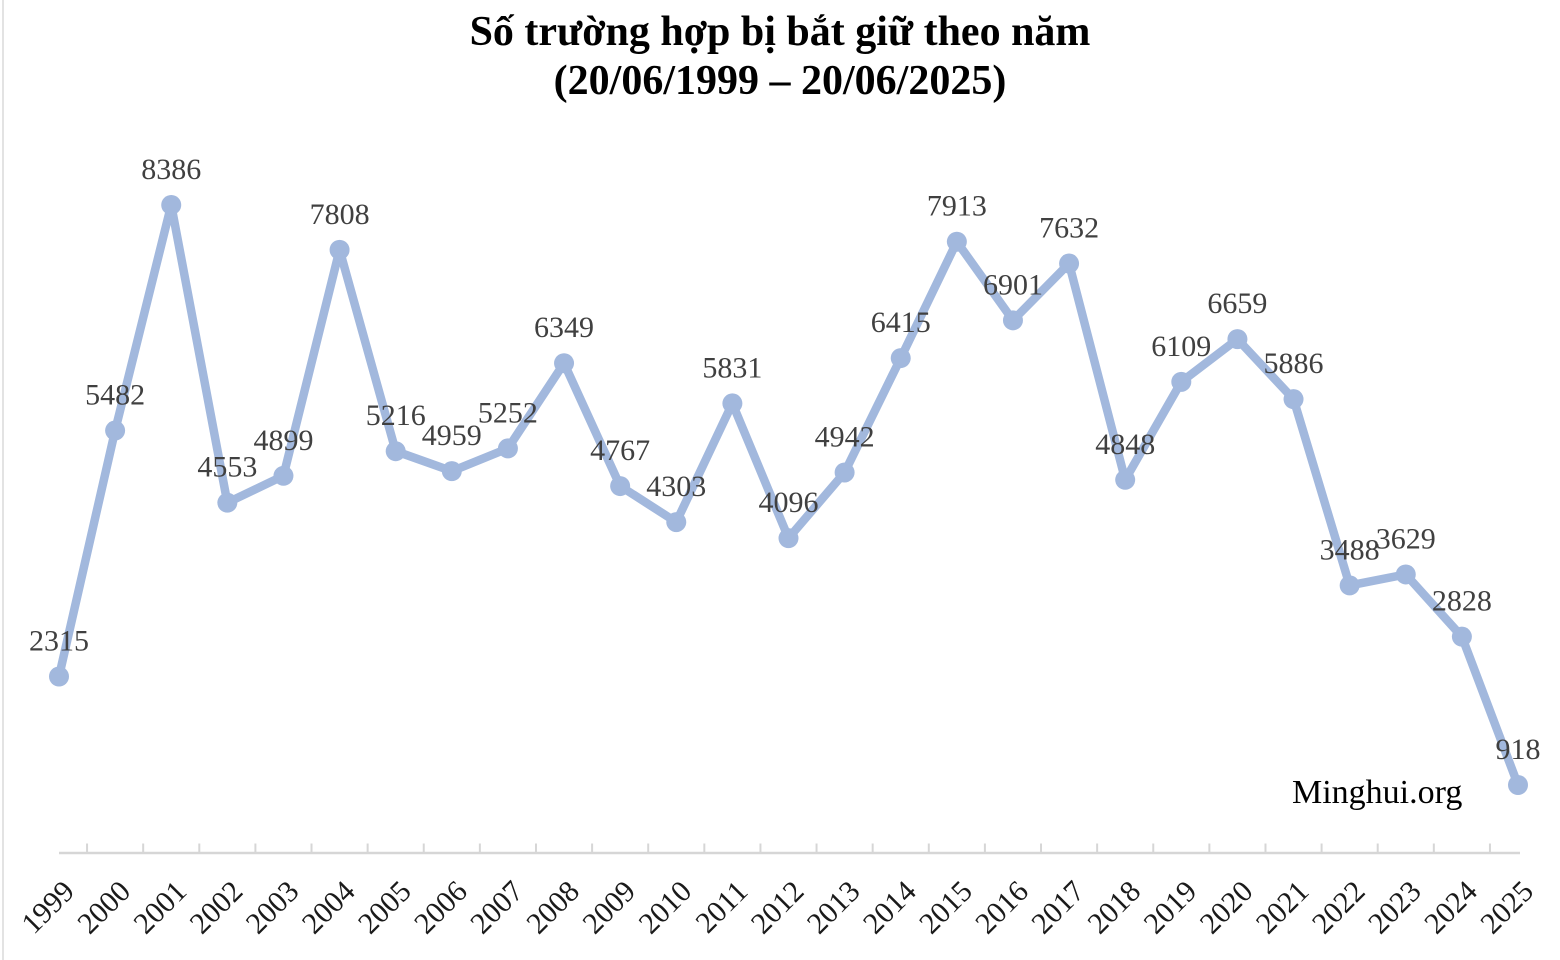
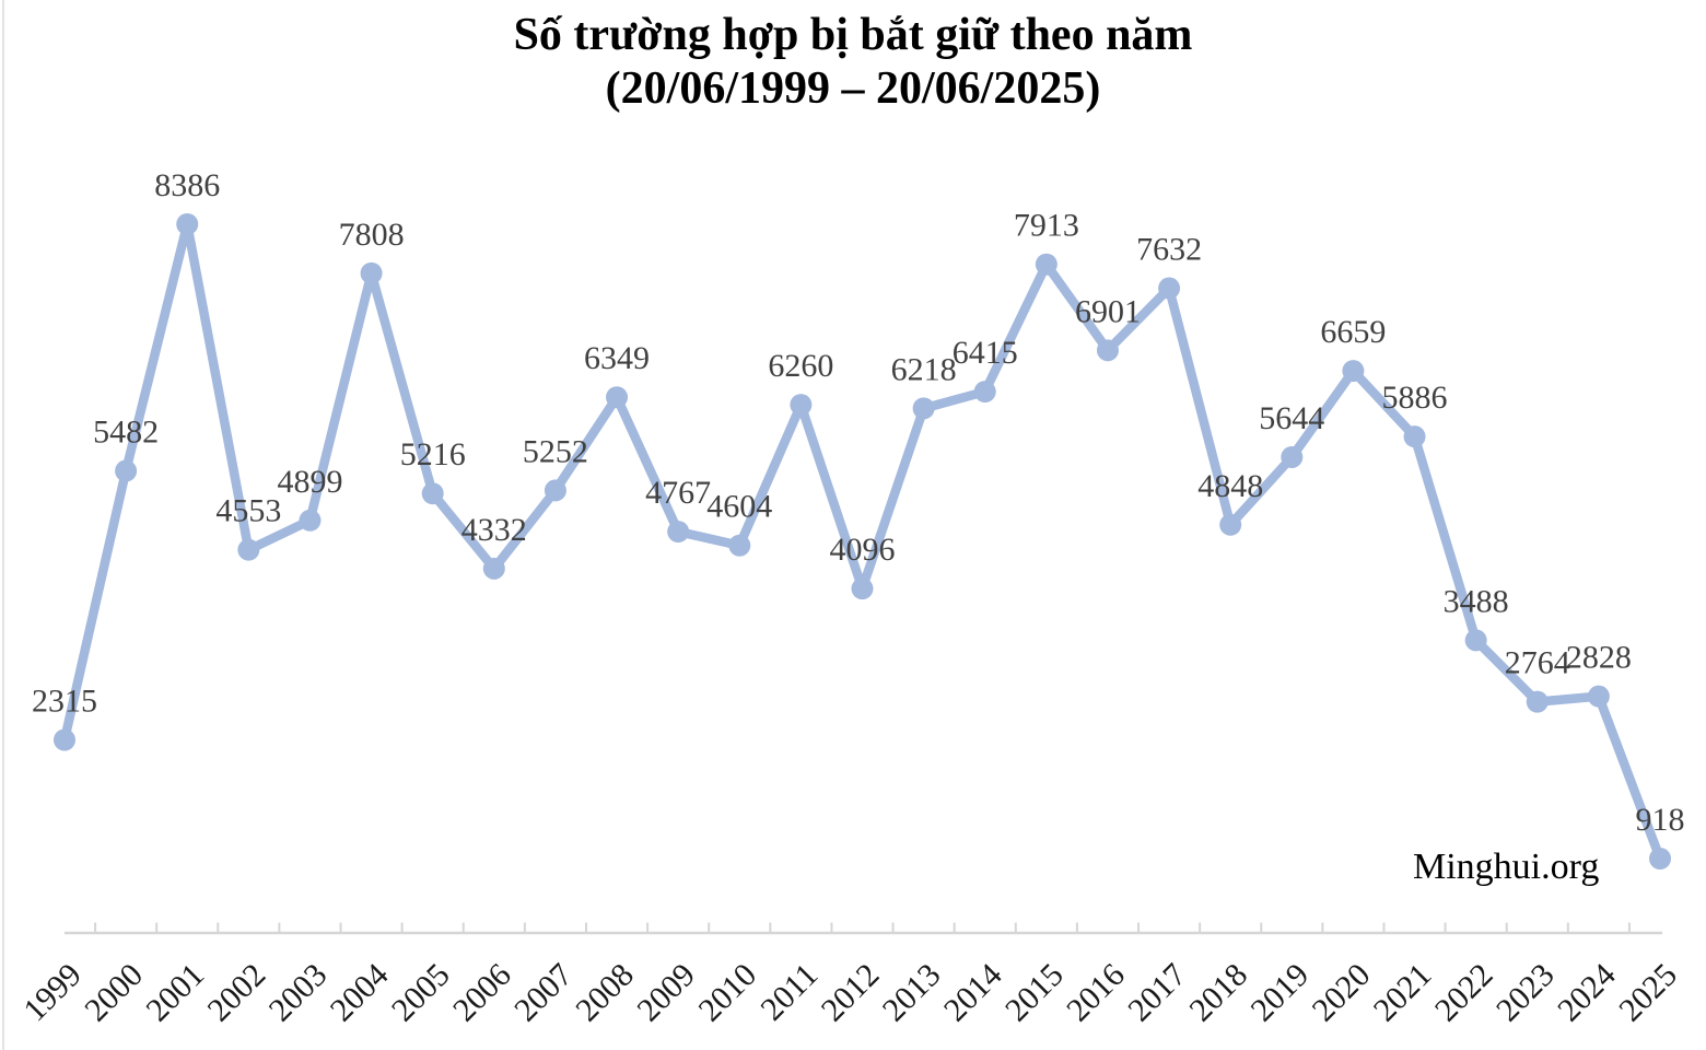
2006: 4959 -> 4332
2010: 4303 -> 4604
2011: 5831 -> 6260
2013: 4942 -> 6218
2019: 6109 -> 5644
2023: 3629 -> 2764
